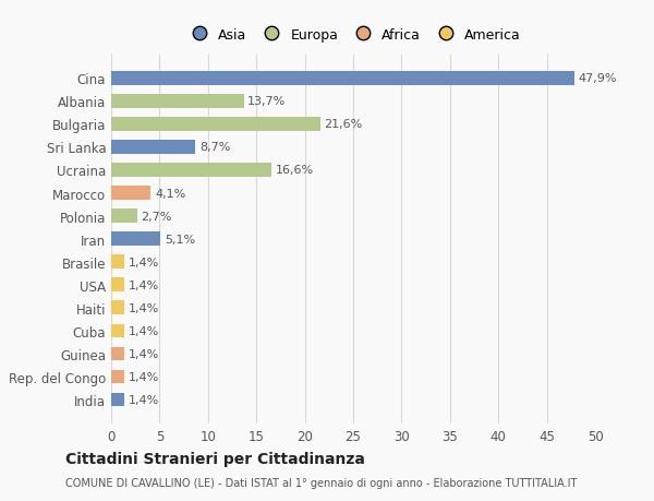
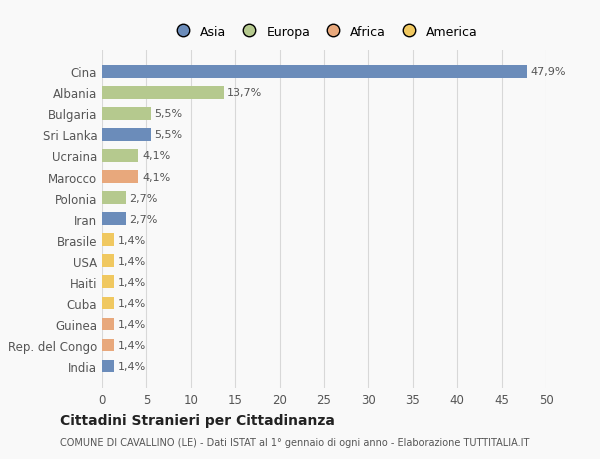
Bulgaria: 21,6% -> 5,5%
Sri Lanka: 8,7% -> 5,5%
Ucraina: 16,6% -> 4,1%
Iran: 5,1% -> 2,7%
